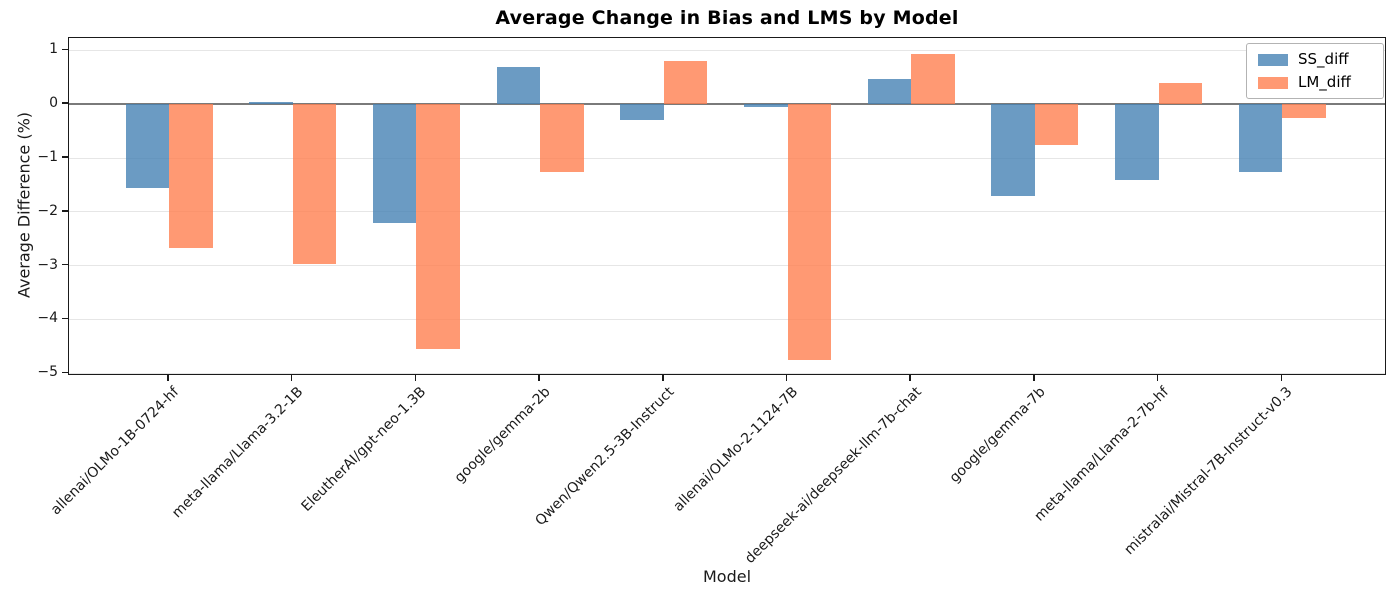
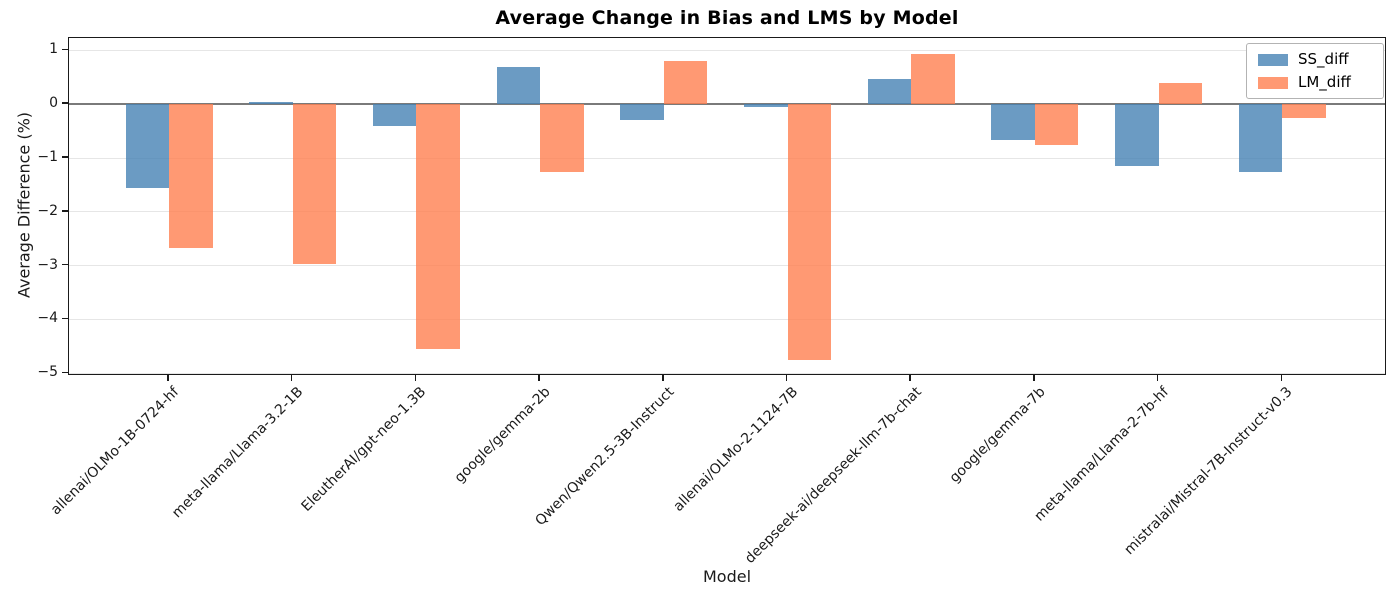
SS_diff/EleutherAI/gpt-neo-1.3B: -2.2 -> -0.4
SS_diff/google/gemma-7b: -1.7 -> -0.7
SS_diff/meta-llama/Llama-2-7b-hf: -1.4 -> -1.1
